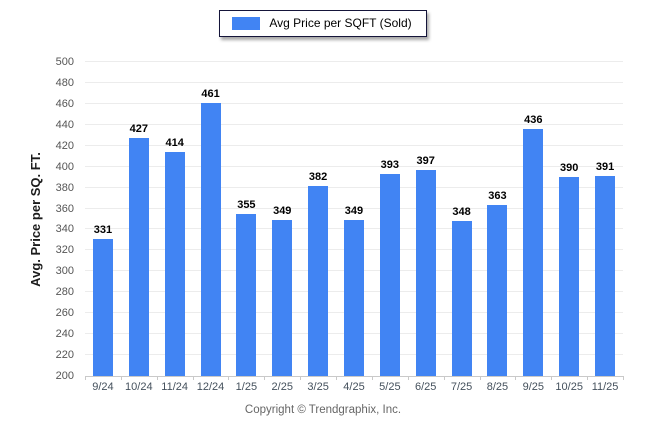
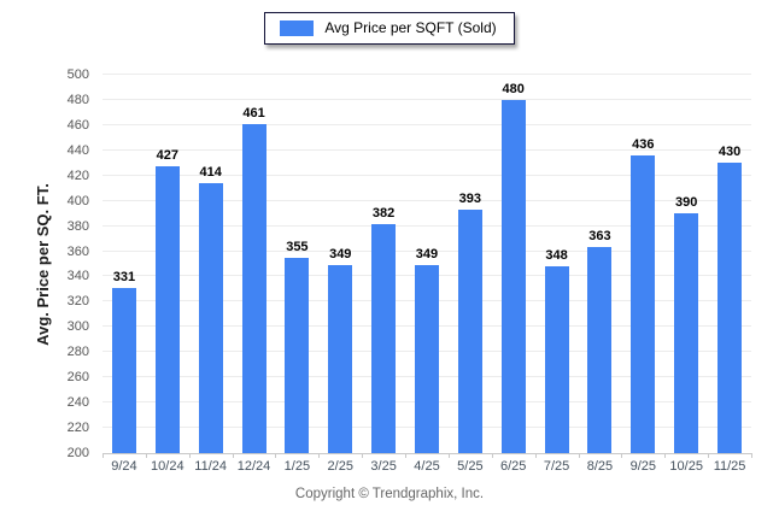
6/25: 397 -> 480
11/25: 391 -> 430
